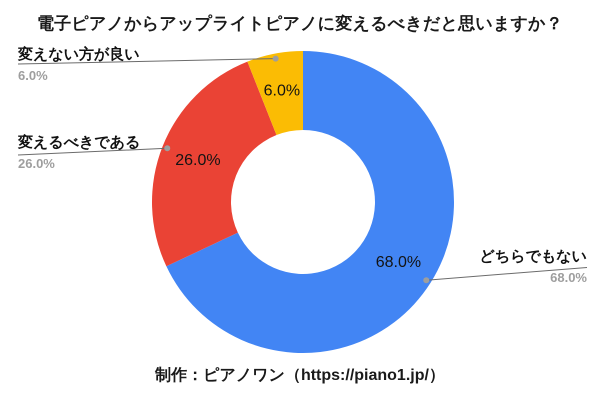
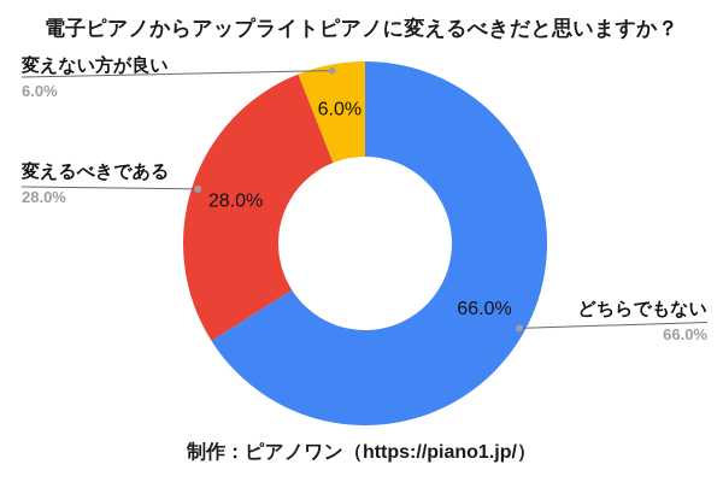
どちらでもない: 68.0% -> 66.0%
変えるべきである: 26.0% -> 28.0%
